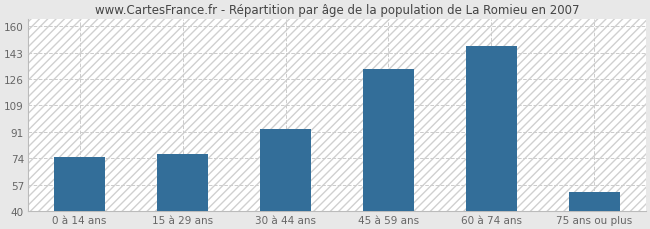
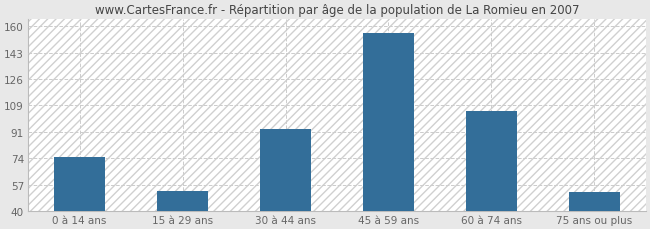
15 à 29 ans: 77 -> 53
45 à 59 ans: 132 -> 156
60 à 74 ans: 147 -> 105
